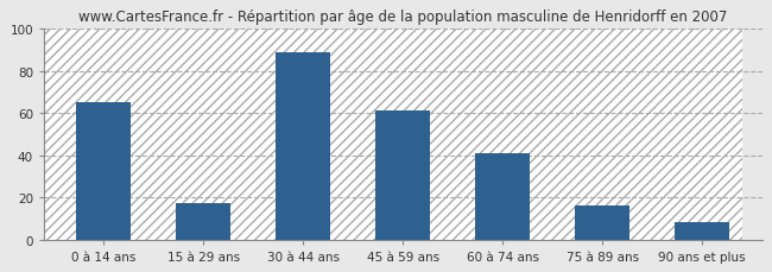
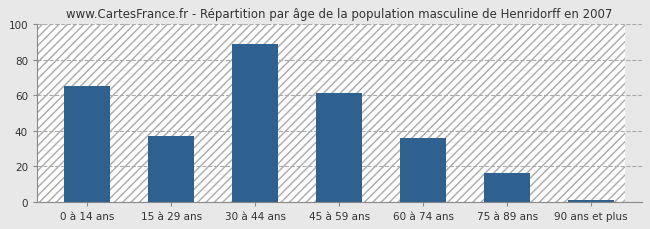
15 à 29 ans: 17 -> 37
60 à 74 ans: 41 -> 36
90 ans et plus: 8 -> 1
